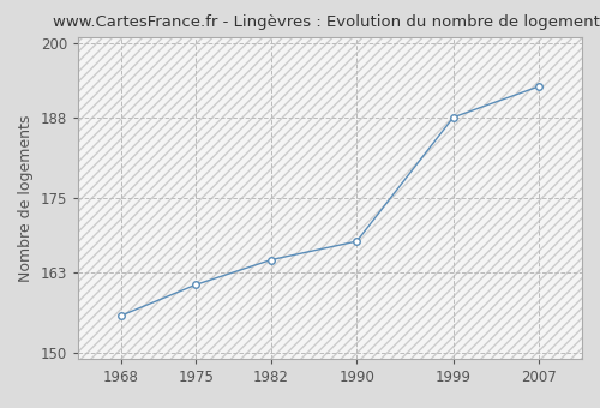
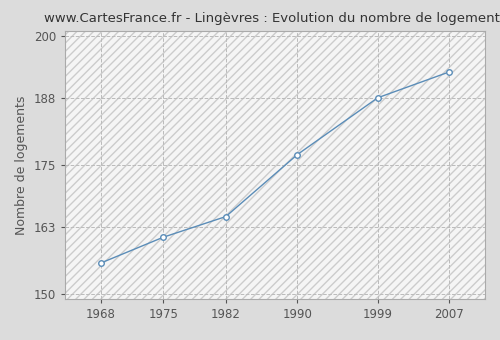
1990: 168 -> 177
